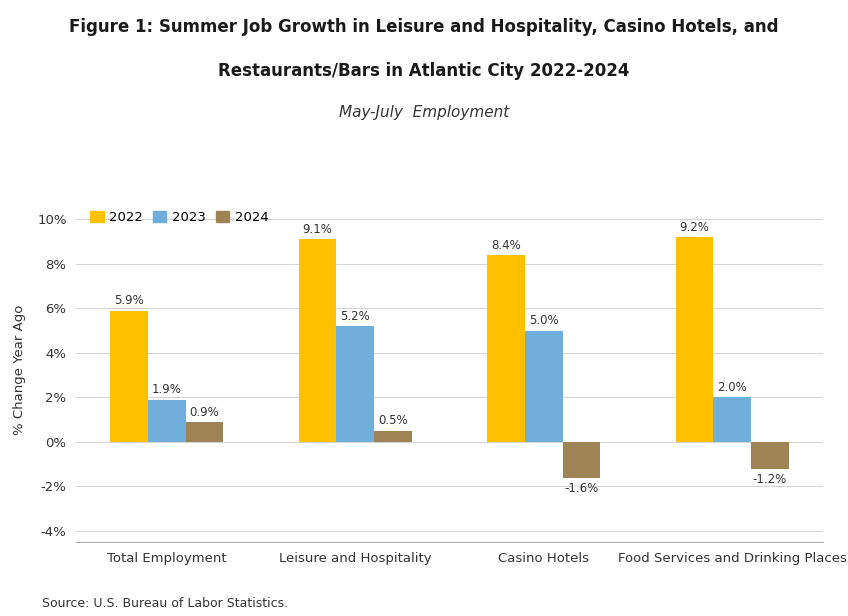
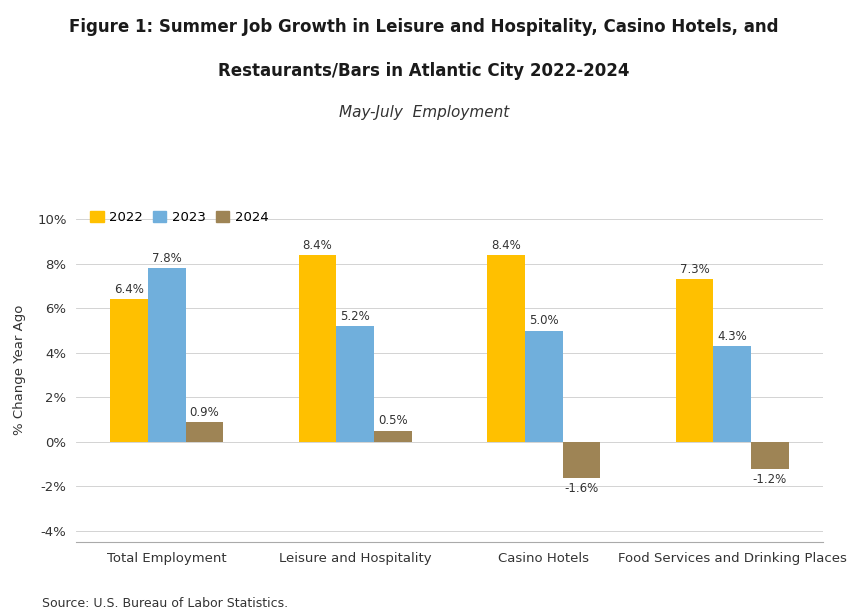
2022/Total Employment: 5.9% -> 6.4%
2023/Total Employment: 1.9% -> 7.8%
2022/Leisure and Hospitality: 9.1% -> 8.4%
2022/Food Services and Drinking Places: 9.2% -> 7.3%
2023/Food Services and Drinking Places: 2.0% -> 4.3%
